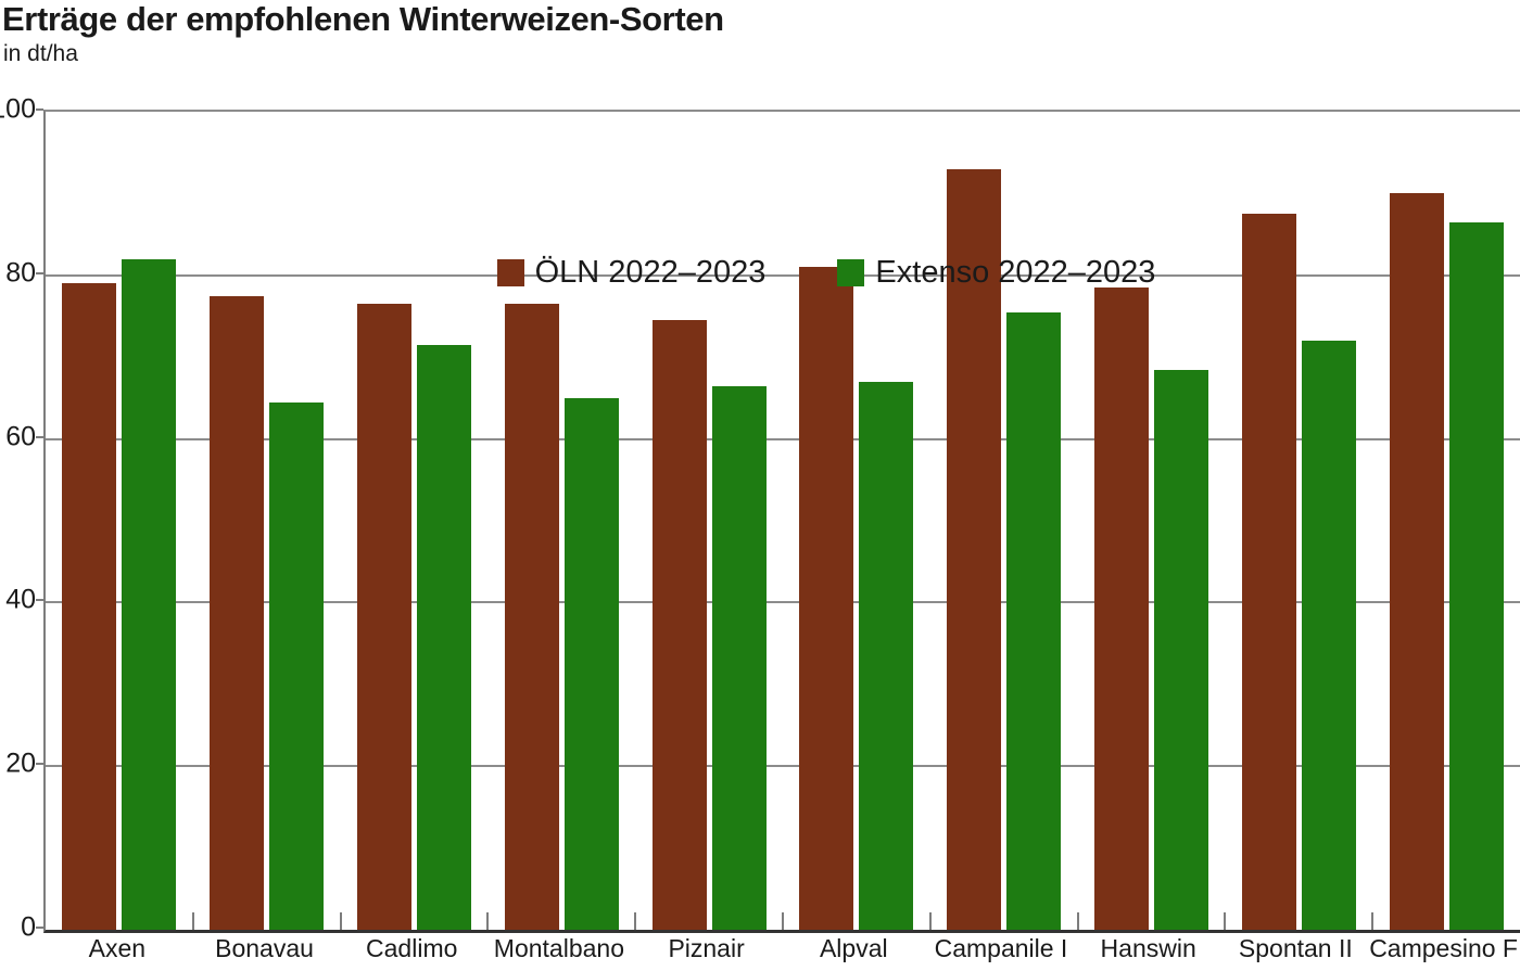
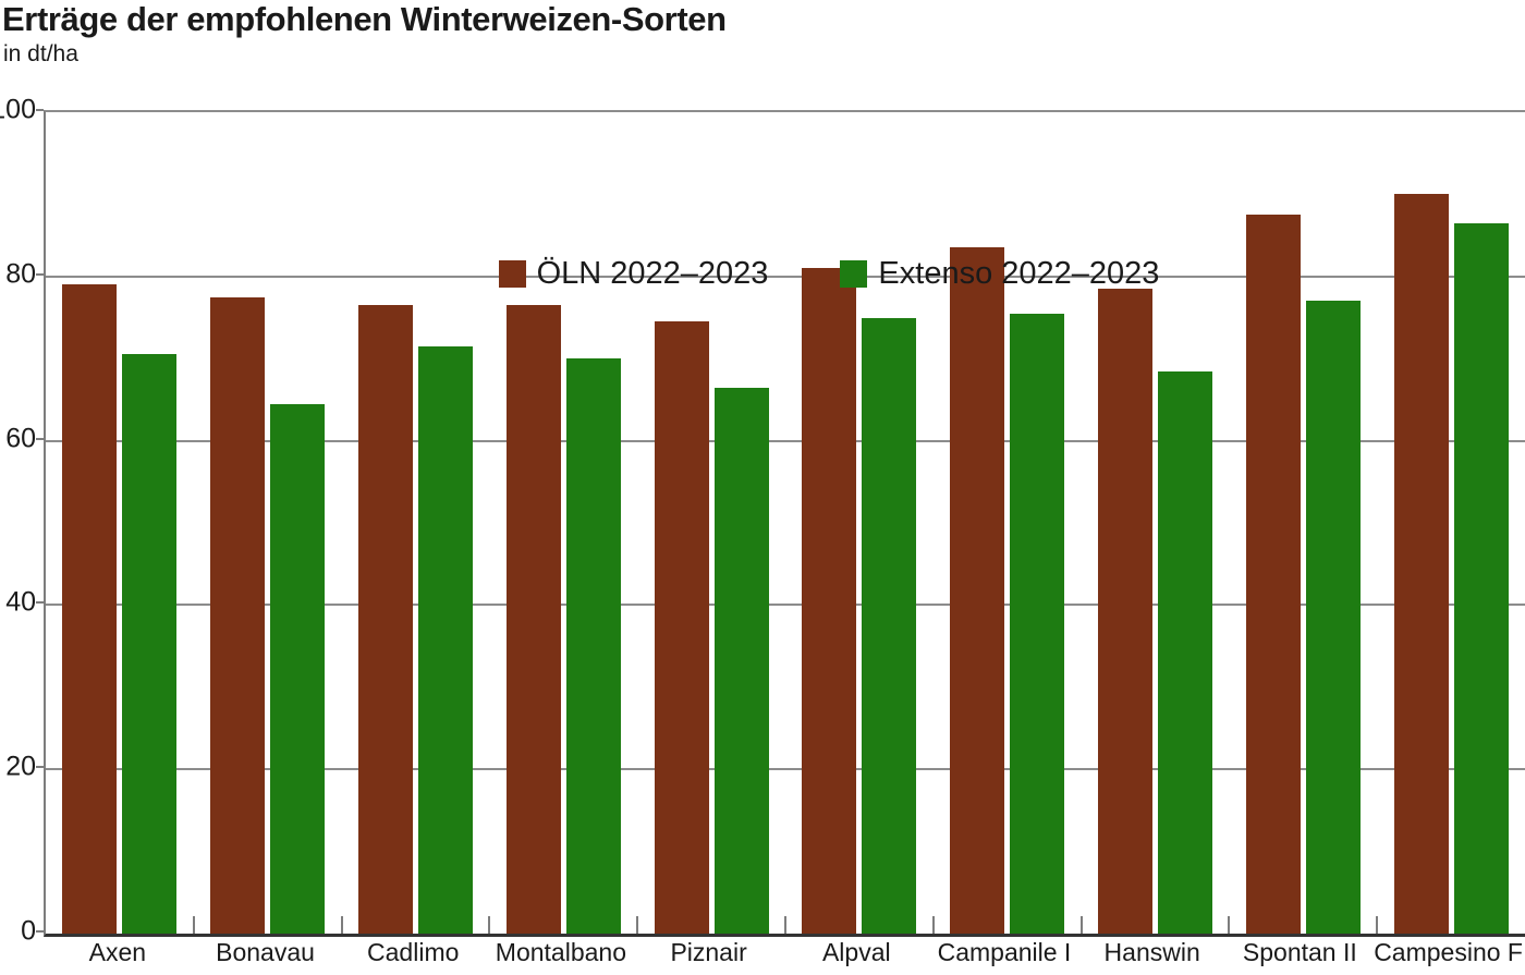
Extenso 2022–2023/Axen: 82 -> 70
Extenso 2022–2023/Montalbano: 65 -> 70
Extenso 2022–2023/Alpval: 67 -> 75
ÖLN 2022–2023/Campanile I: 93 -> 84
Extenso 2022–2023/Spontan II: 72 -> 77
